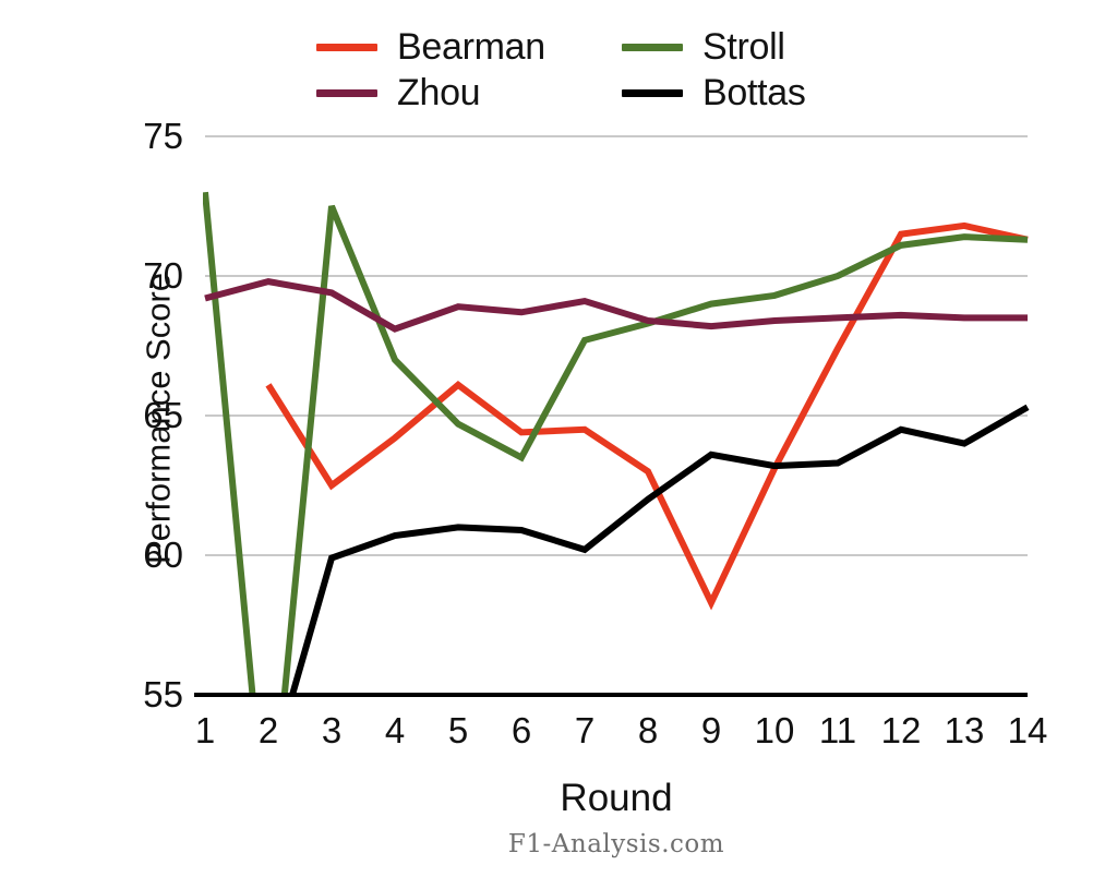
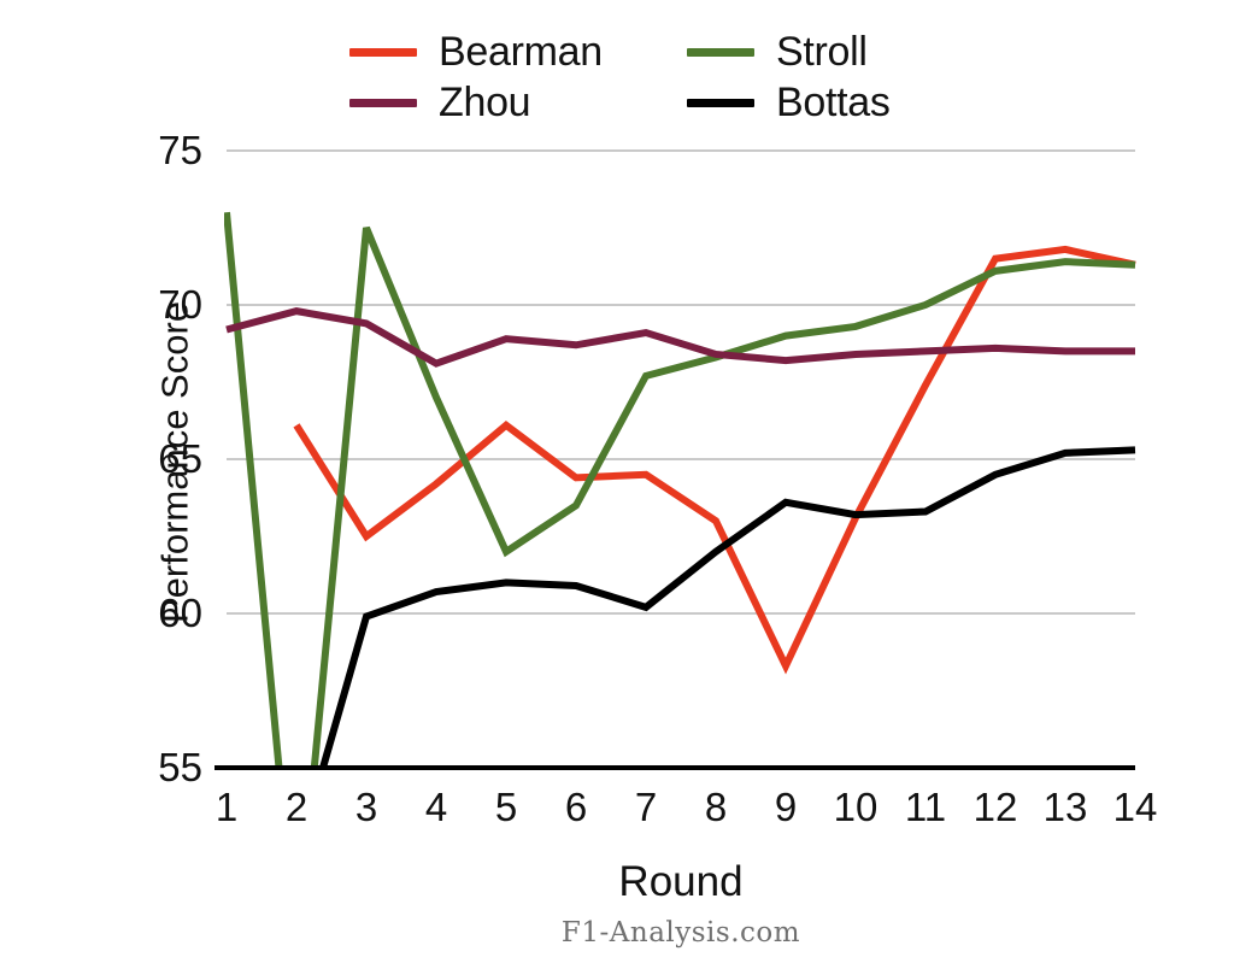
Stroll/5: 64.7 -> 62.0
Bottas/13: 64.0 -> 65.2
